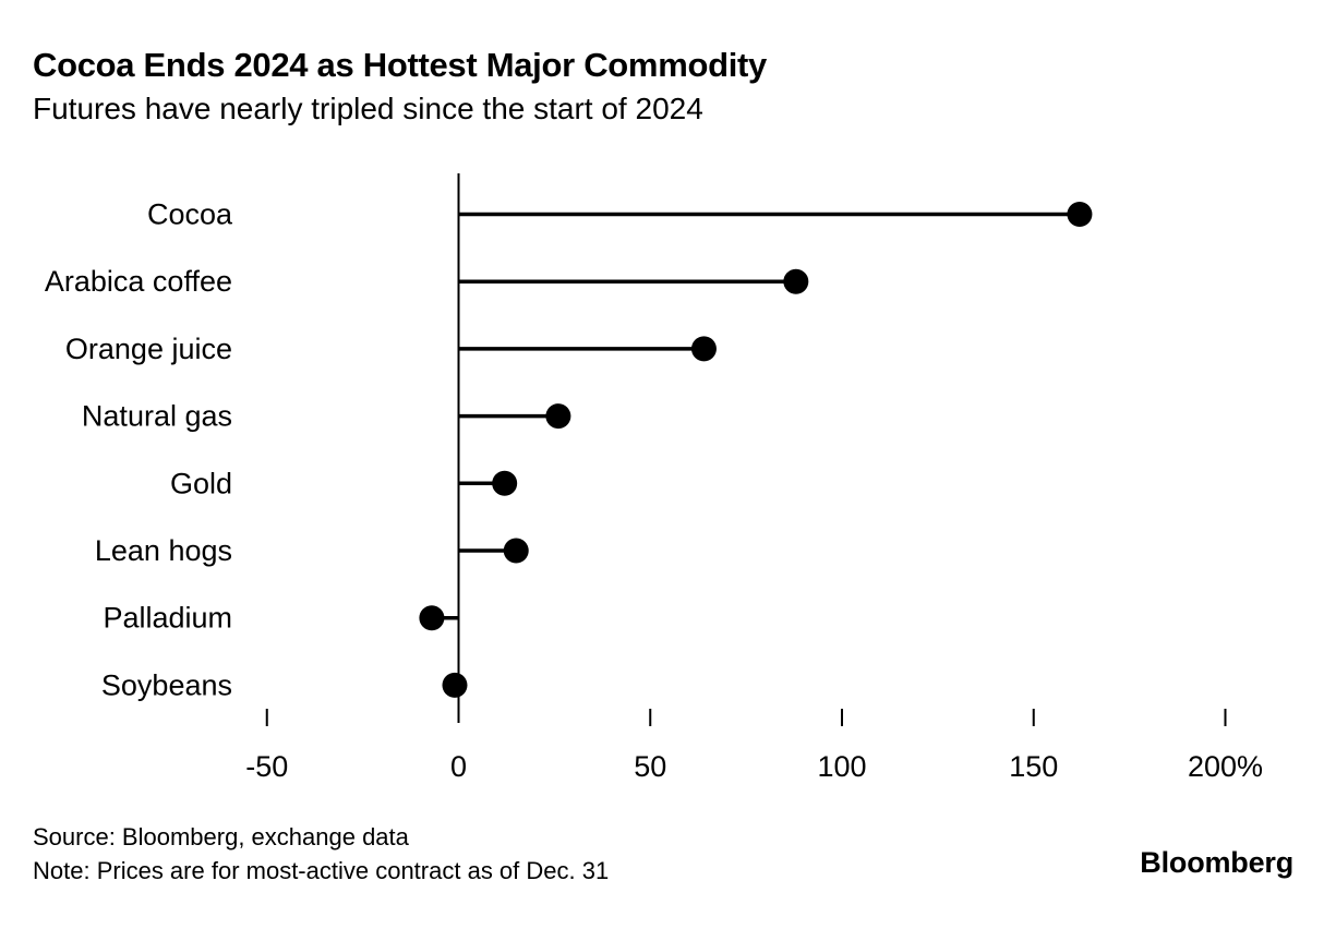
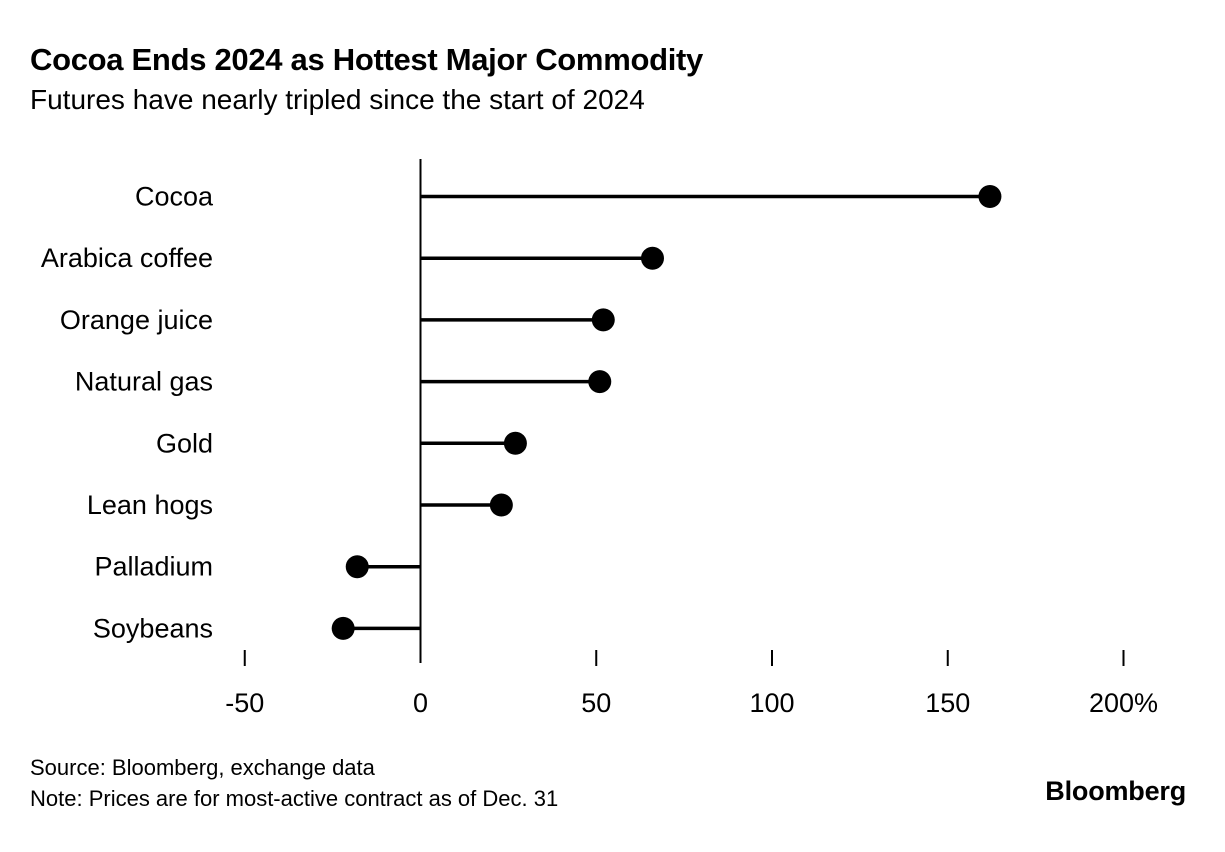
Arabica coffee: 88% -> 66%
Orange juice: 64% -> 52%
Natural gas: 26% -> 51%
Gold: 12% -> 27%
Lean hogs: 15% -> 23%
Palladium: -7% -> -18%
Soybeans: -1% -> -22%
